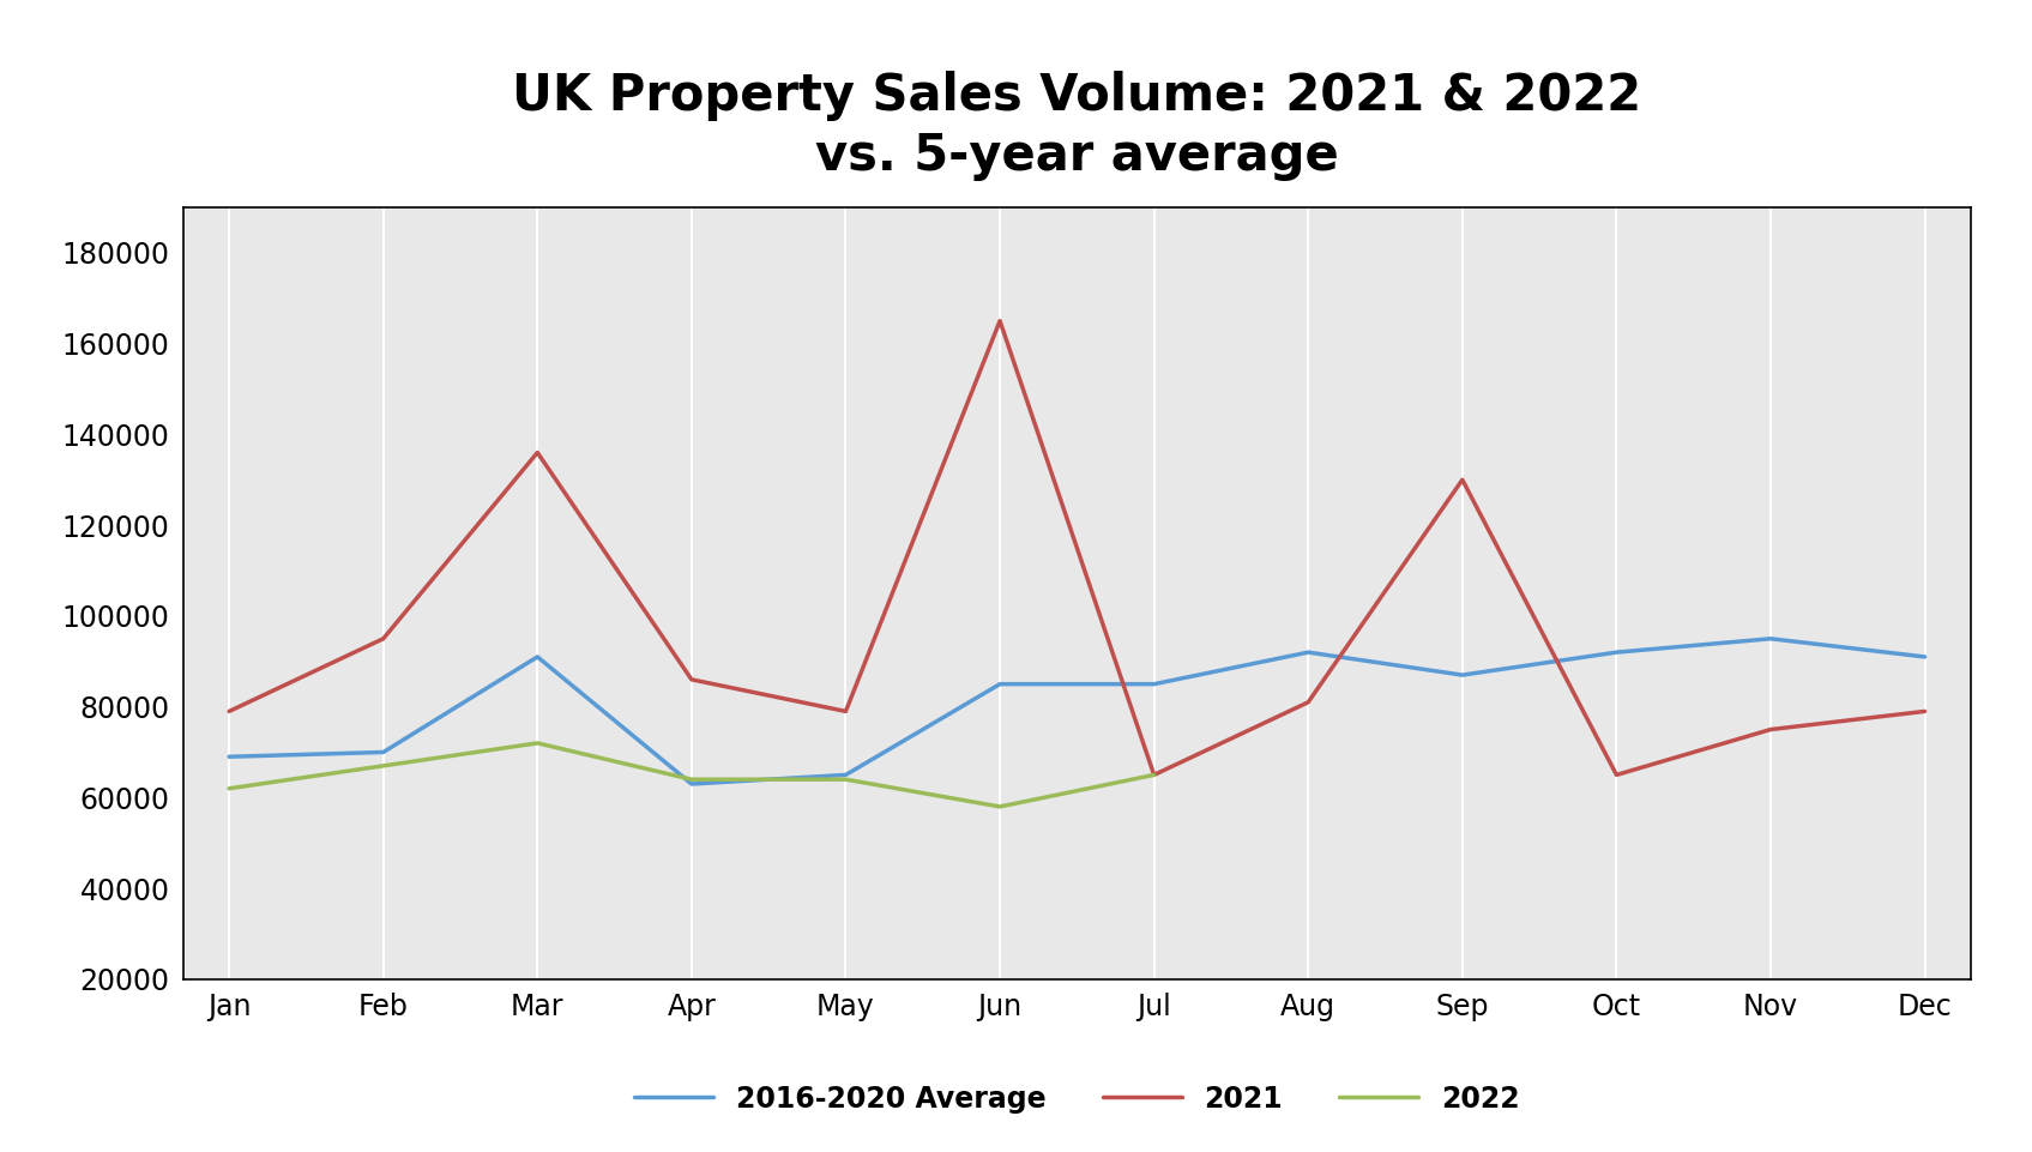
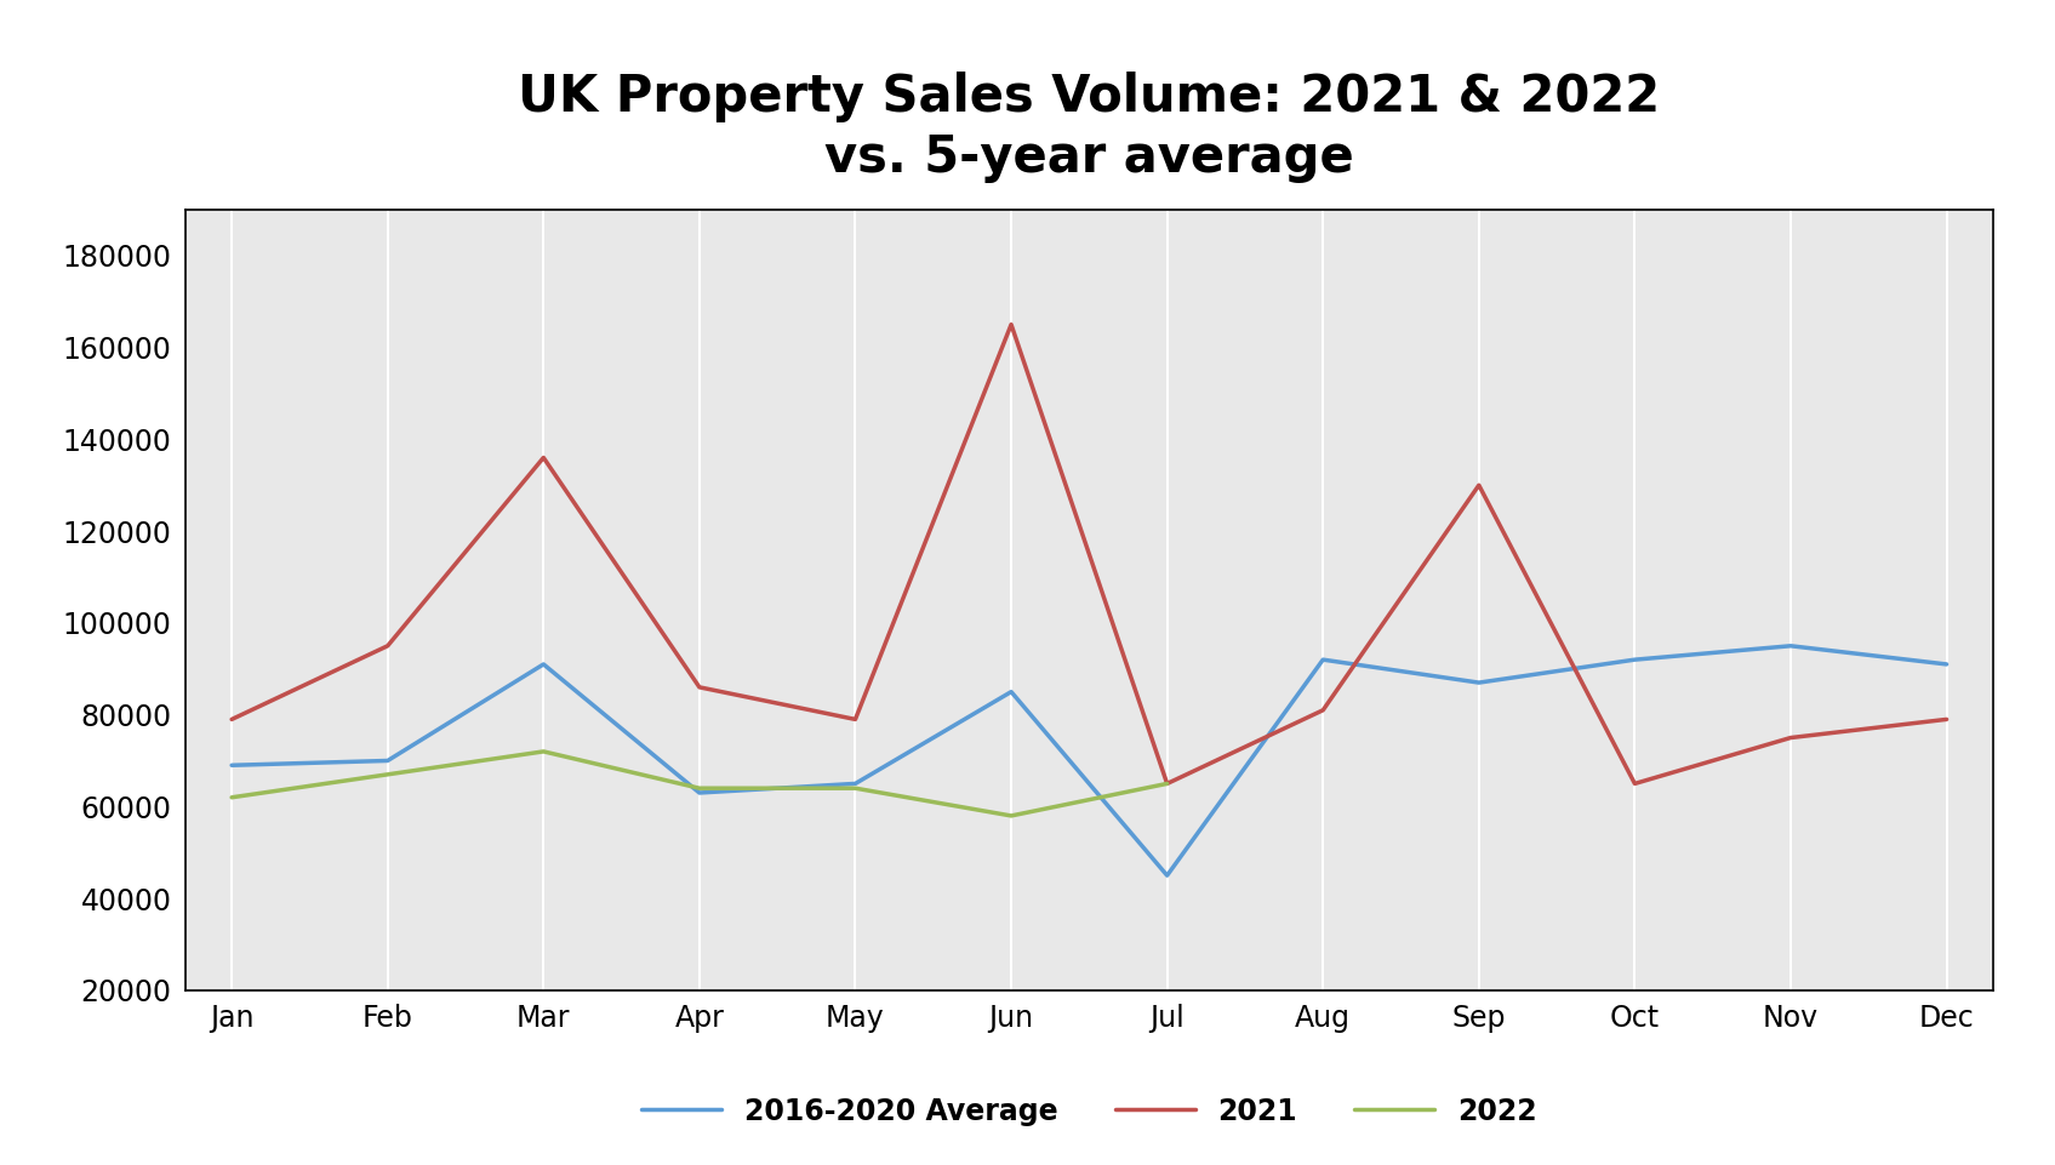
2016-2020 Average/Jul: 85000 -> 45000
